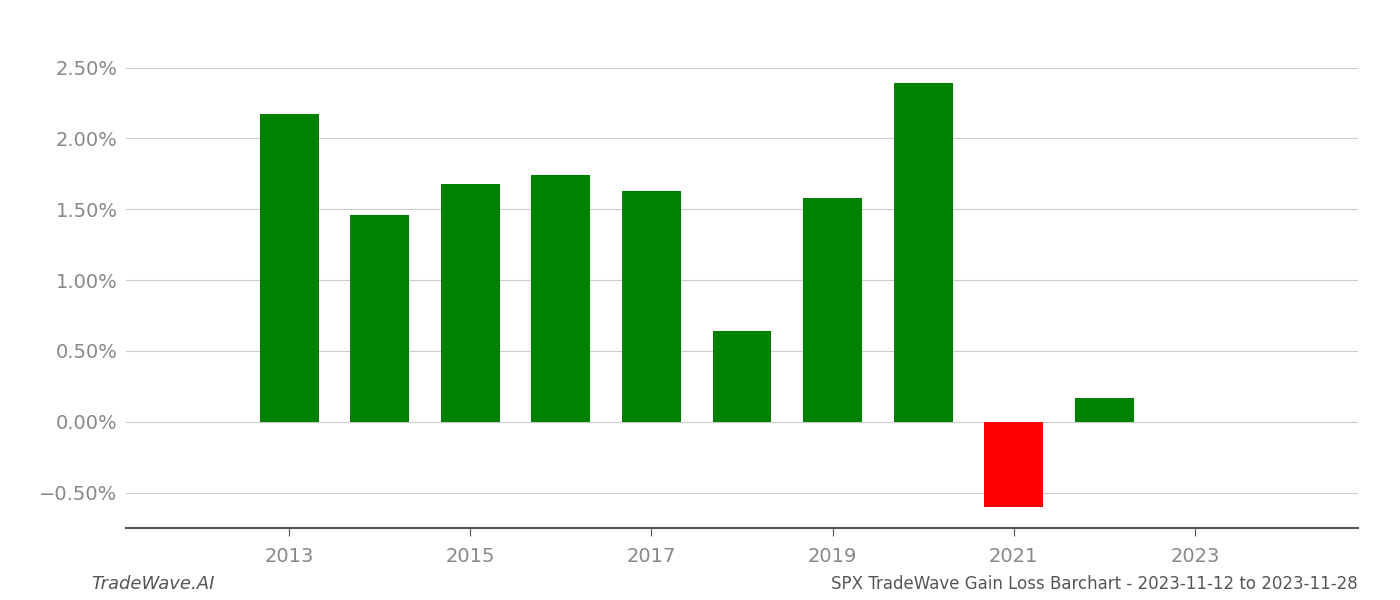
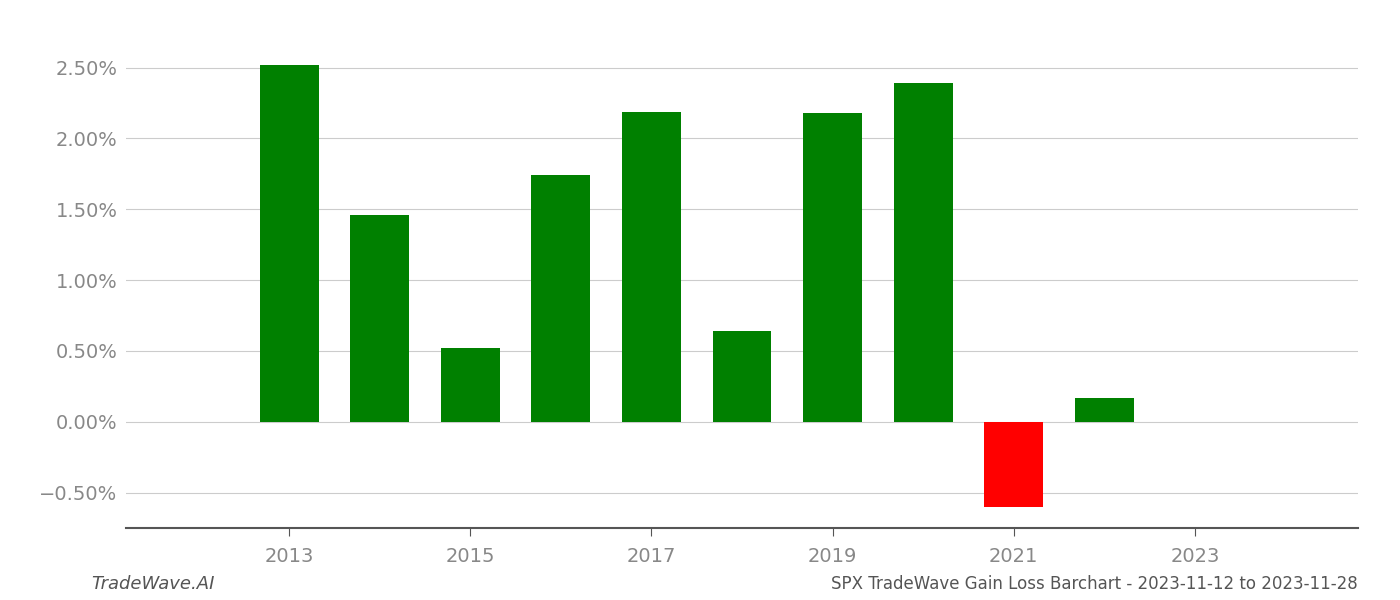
2013: 2.17% -> 2.52%
2015: 1.68% -> 0.52%
2017: 1.63% -> 2.19%
2019: 1.58% -> 2.18%
